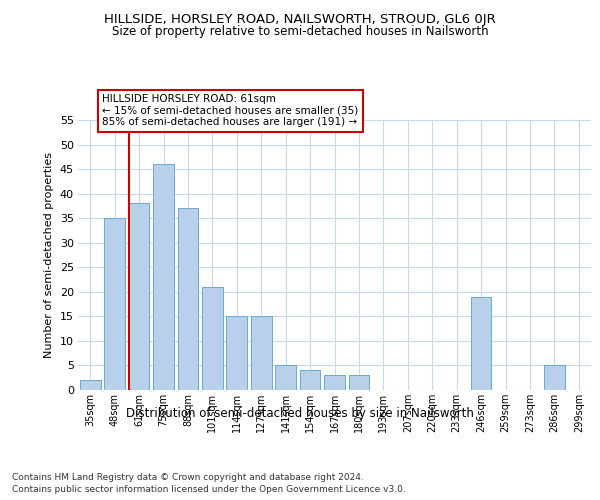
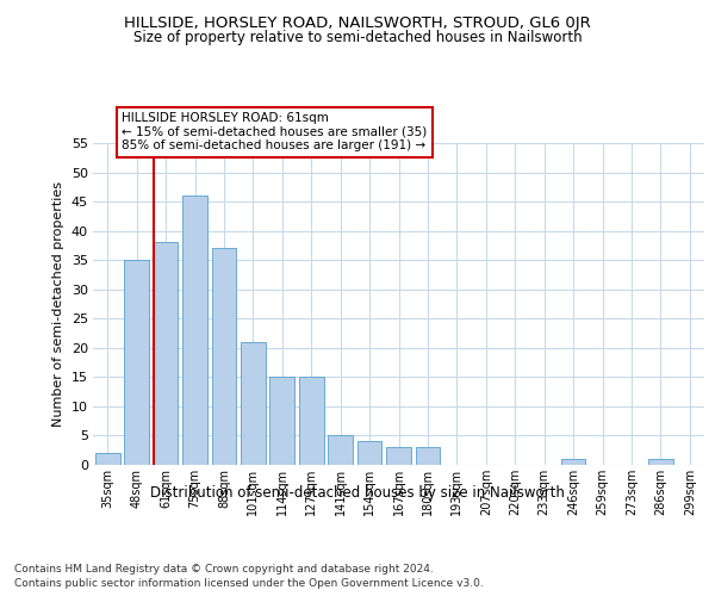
246sqm: 19 -> 1
286sqm: 5 -> 1
